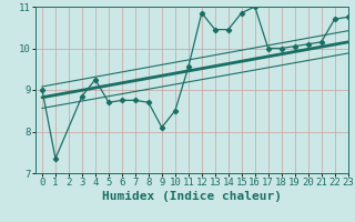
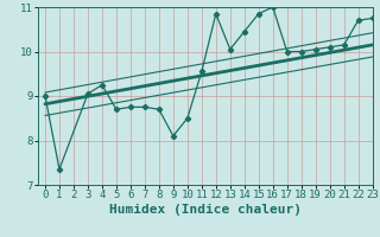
3: 8.85 -> 9.05
13: 10.45 -> 10.05
